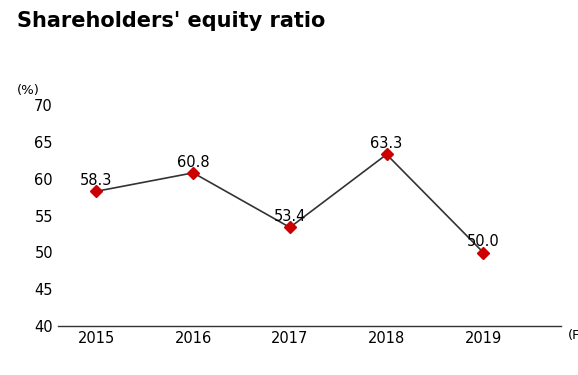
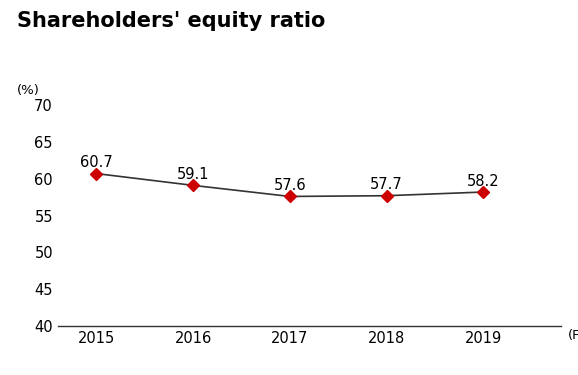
2015: 58.3 -> 60.7
2016: 60.8 -> 59.1
2017: 53.4 -> 57.6
2018: 63.3 -> 57.7
2019: 50.0 -> 58.2
